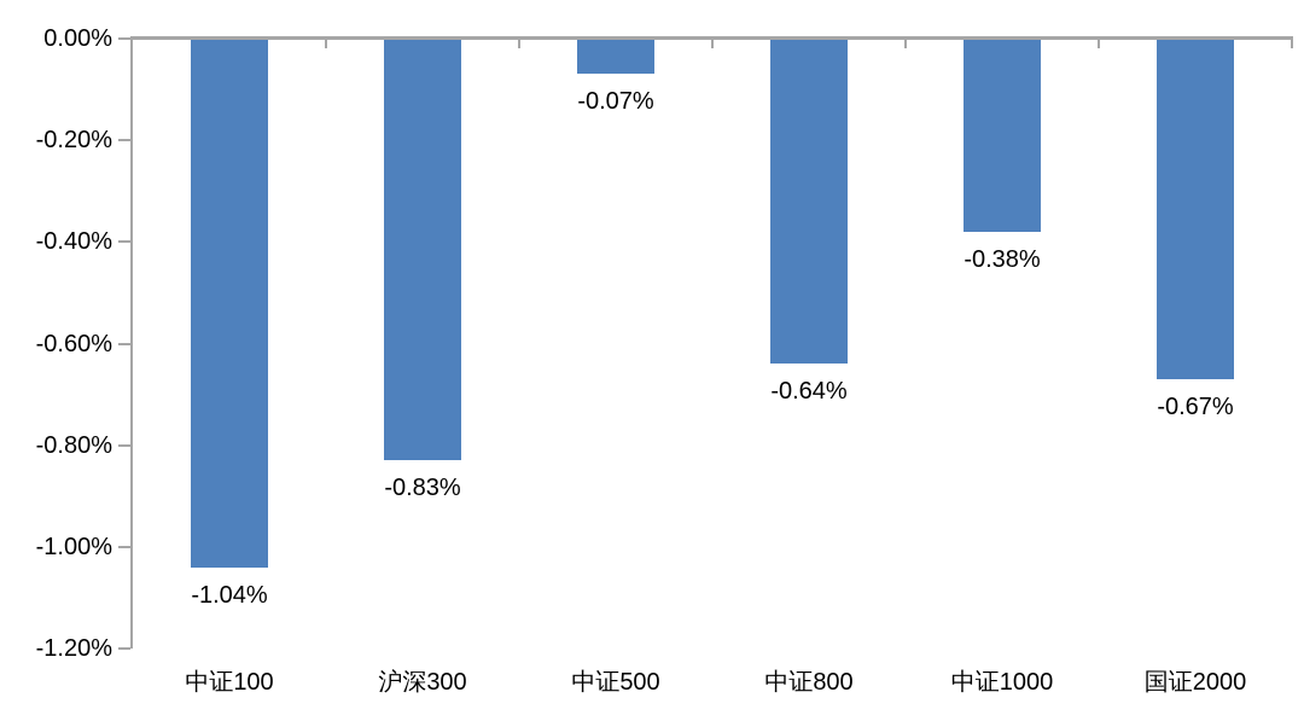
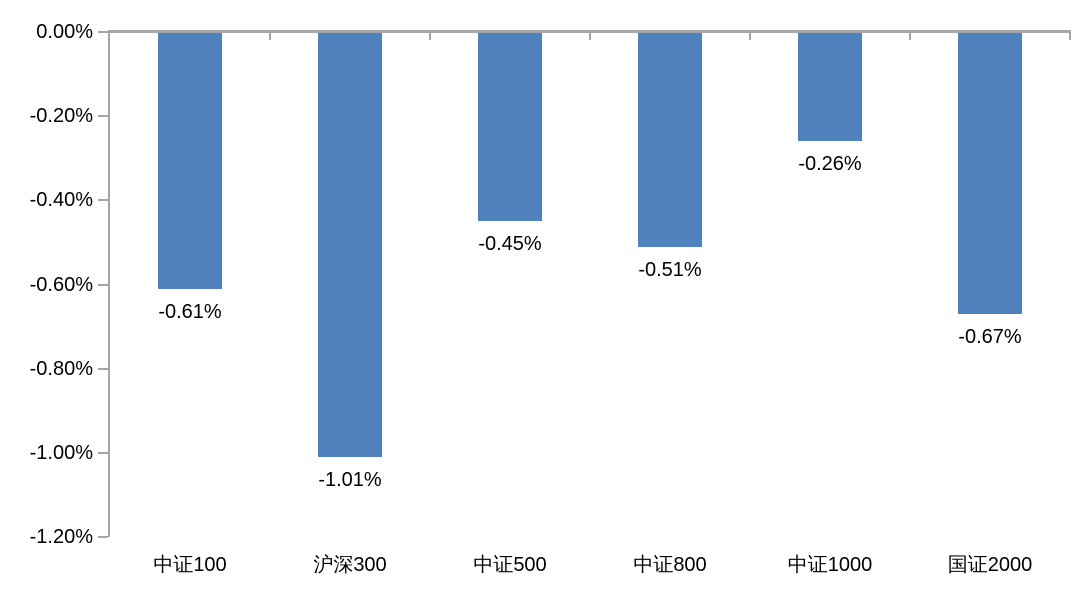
中证100: -1.04% -> -0.61%
沪深300: -0.83% -> -1.01%
中证500: -0.07% -> -0.45%
中证800: -0.64% -> -0.51%
中证1000: -0.38% -> -0.26%
